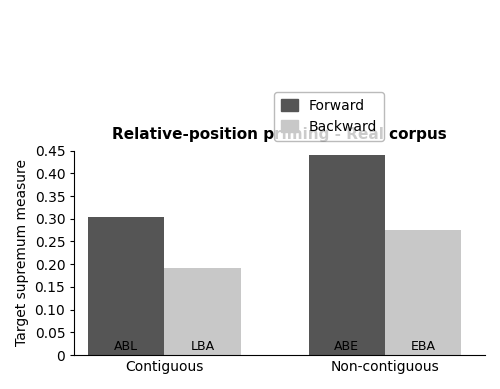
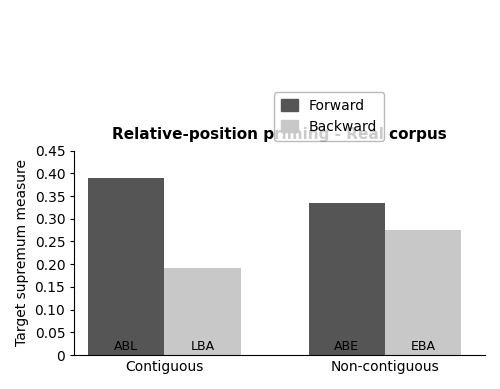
Forward/Contiguous: 0.303 -> 0.390
Forward/Non-contiguous: 0.440 -> 0.335
